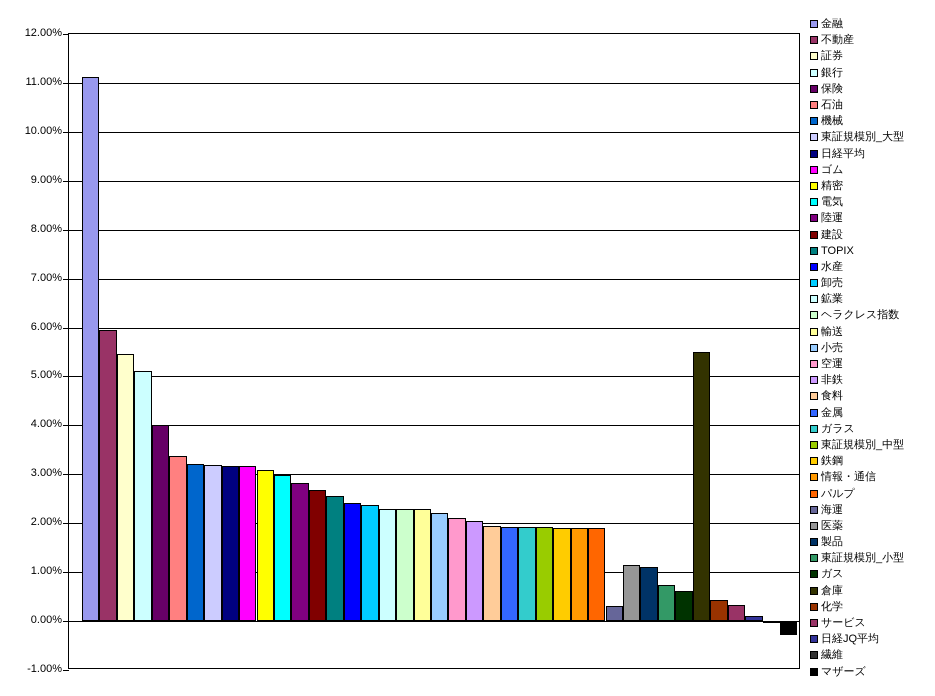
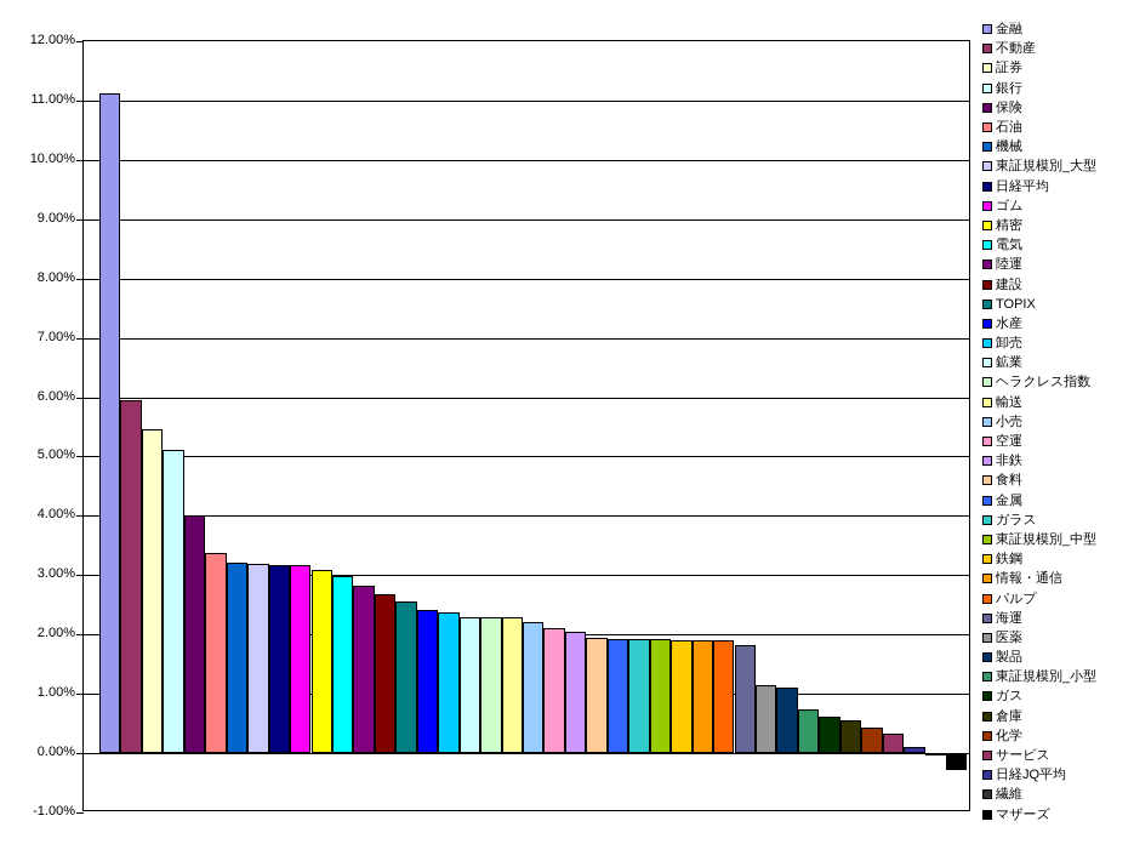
海運: 0.3% -> 1.8%
倉庫: 5.5% -> 0.6%
